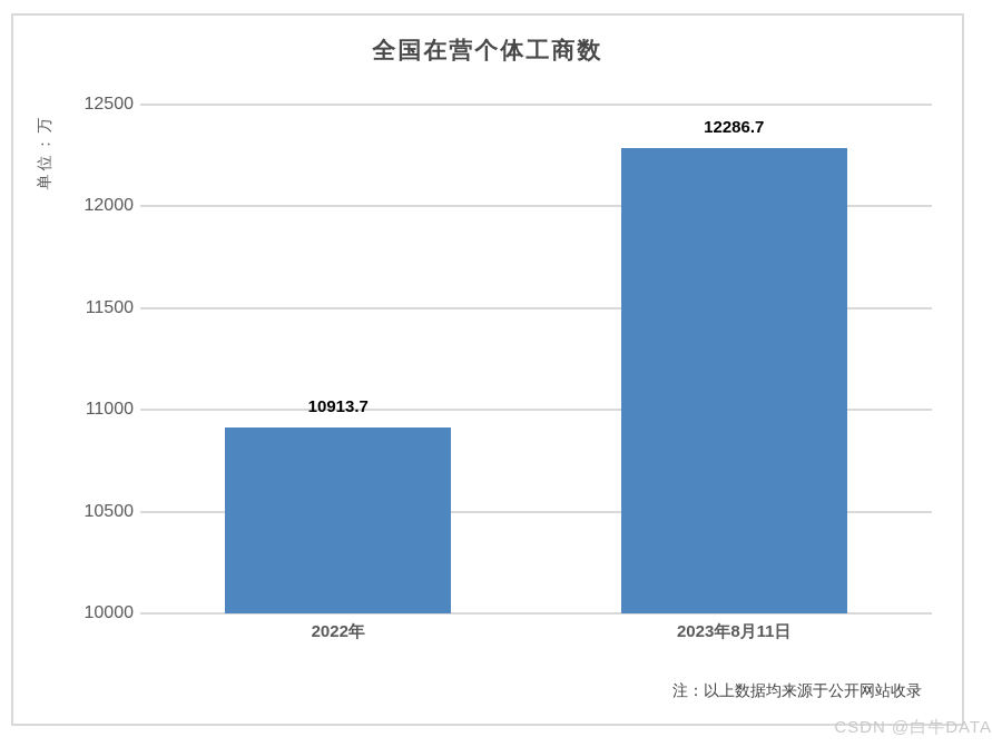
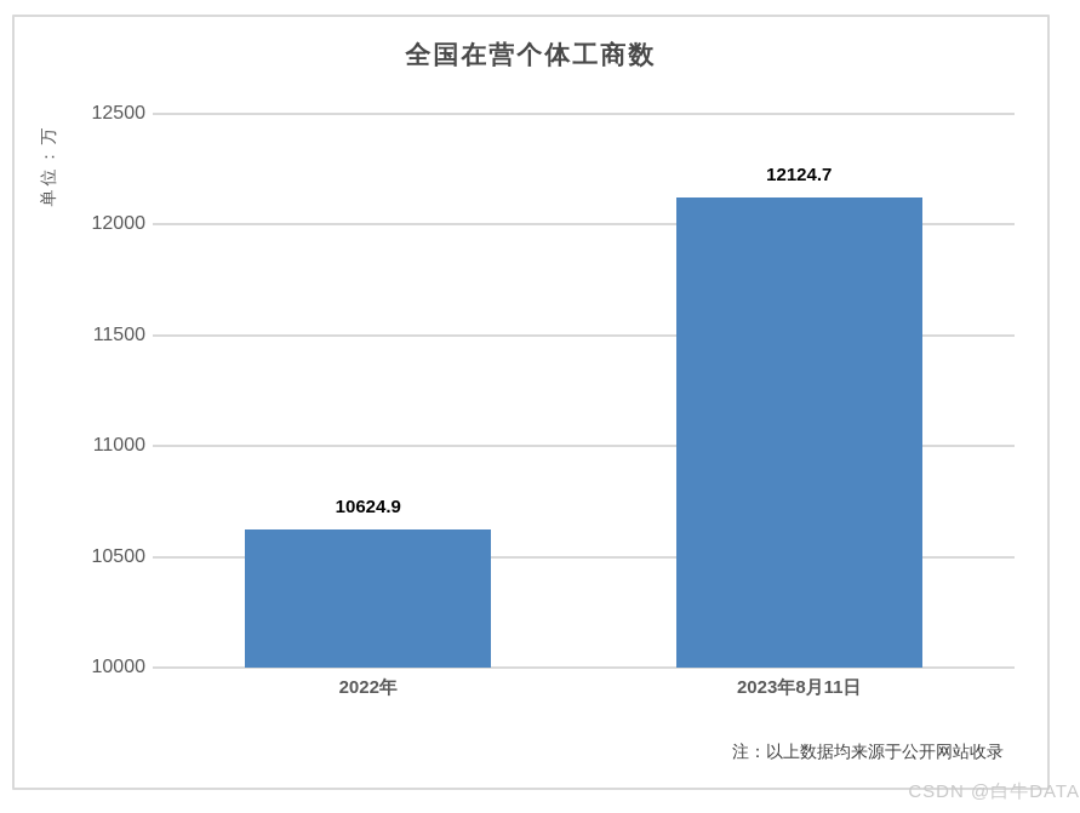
2022年: 10913.7 -> 10624.9
2023年8月11日: 12286.7 -> 12124.7
